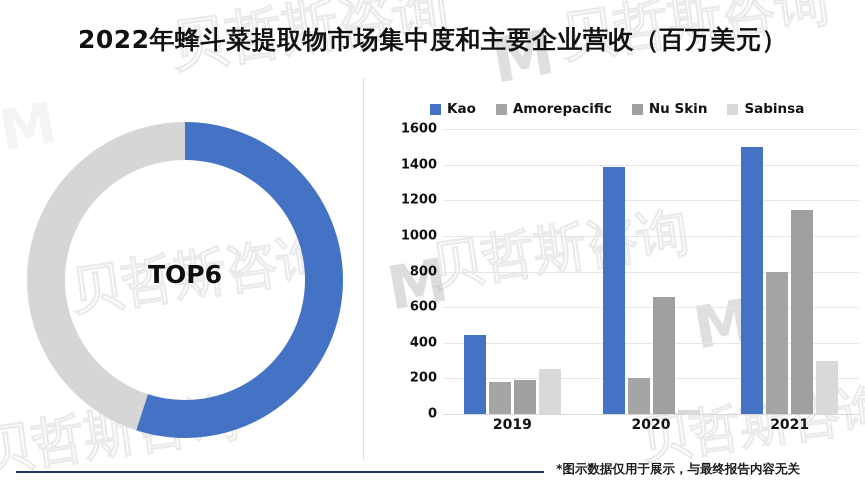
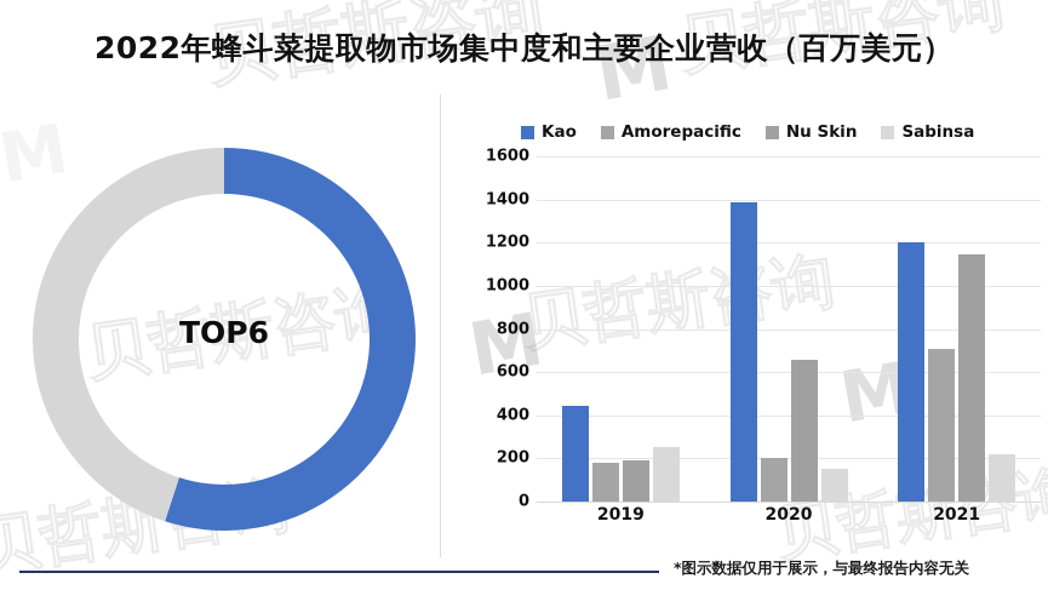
Sabinsa/2020: 20 -> 150
Kao/2021: 1500 -> 1200
Amorepacific/2021: 800 -> 710
Sabinsa/2021: 300 -> 220
